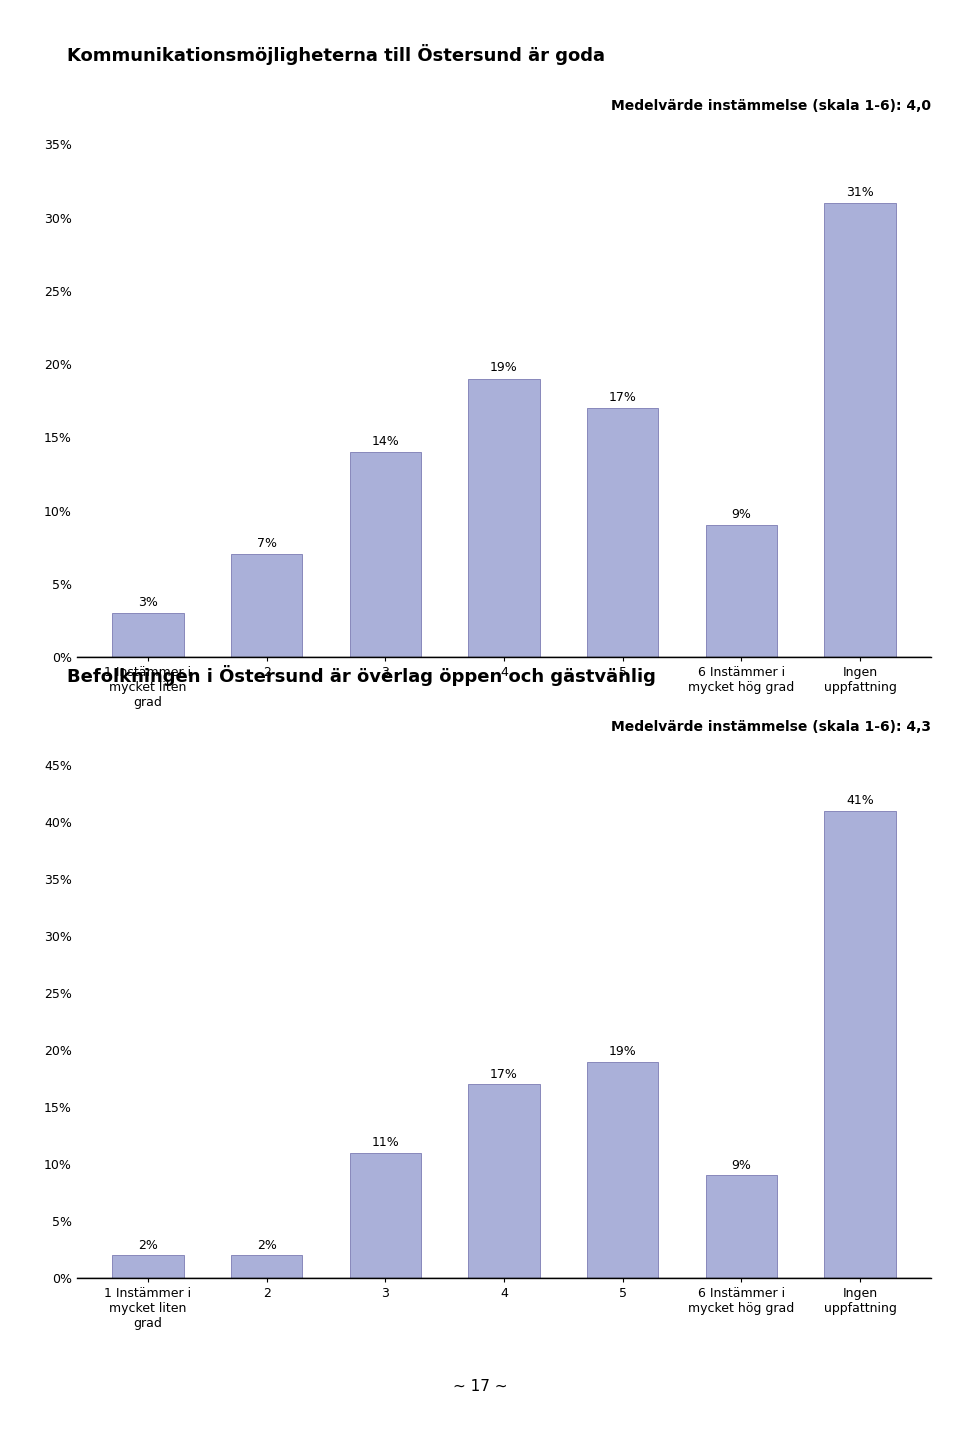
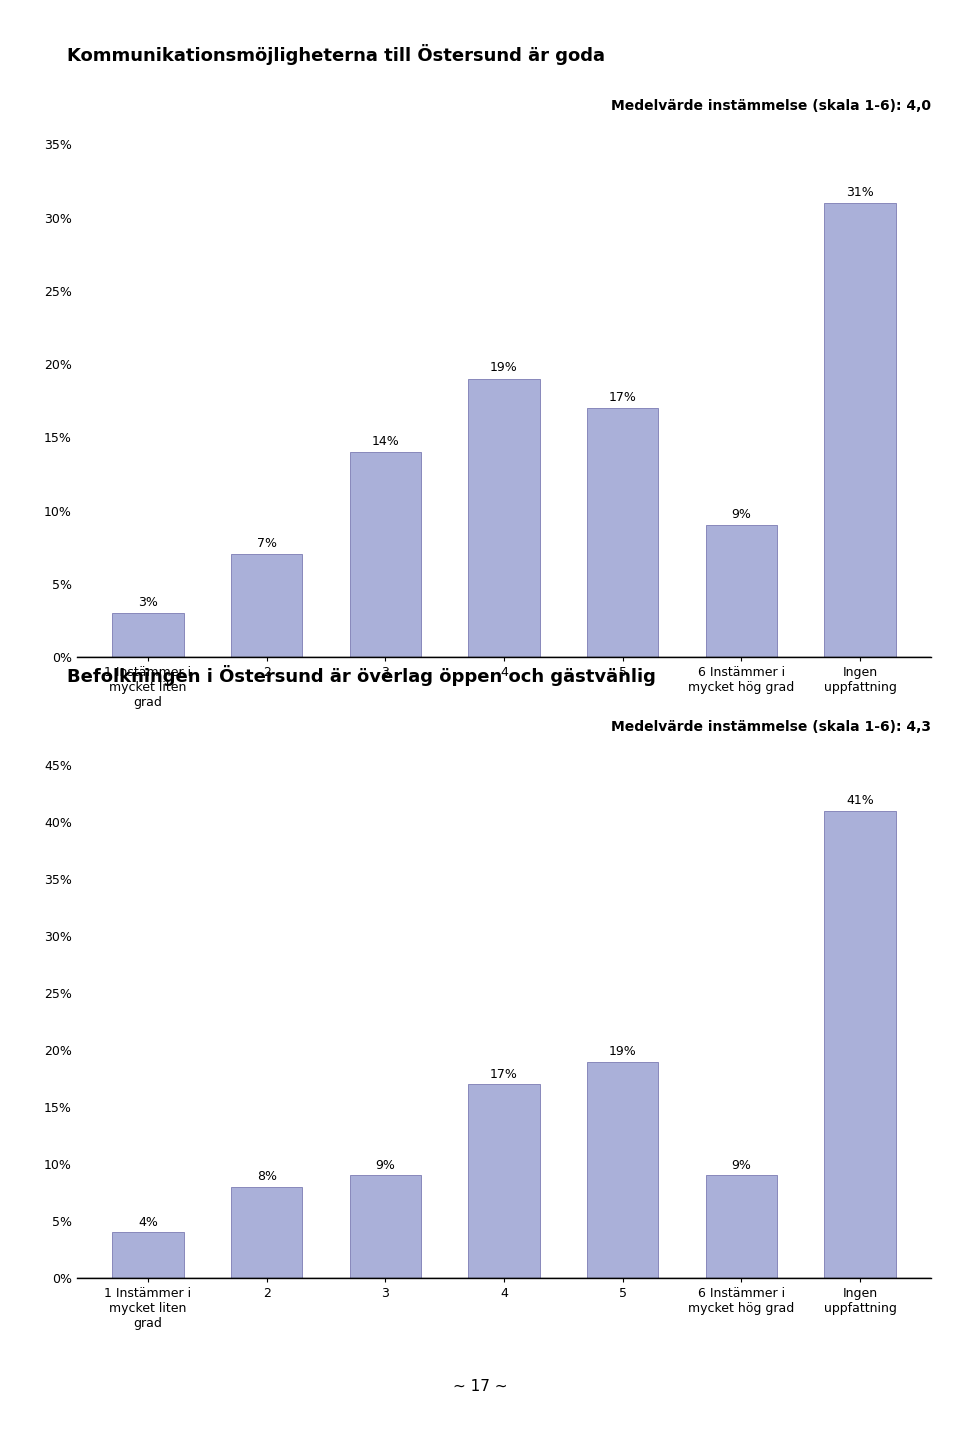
1 Instämmer i mycket liten grad: 2% -> 4%
2: 2% -> 8%
3: 11% -> 9%
